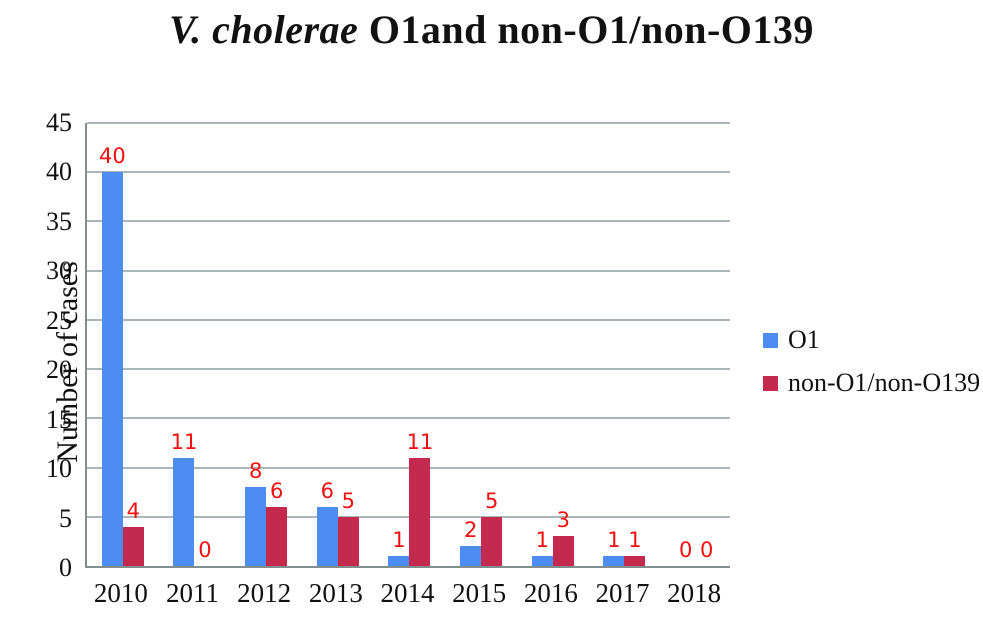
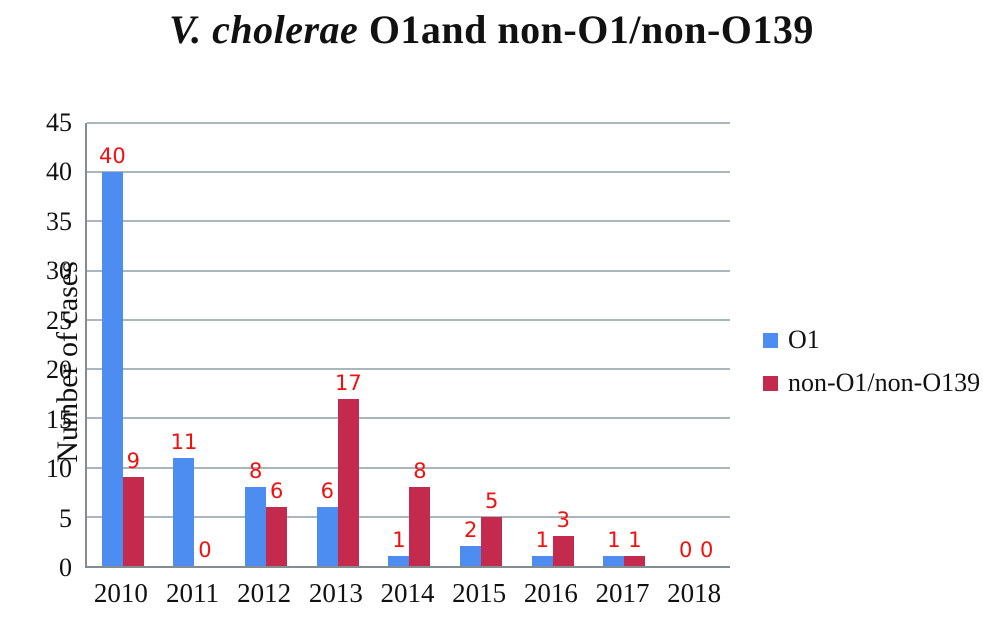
non-O1/non-O139/2010: 4 -> 9
non-O1/non-O139/2013: 5 -> 17
non-O1/non-O139/2014: 11 -> 8
